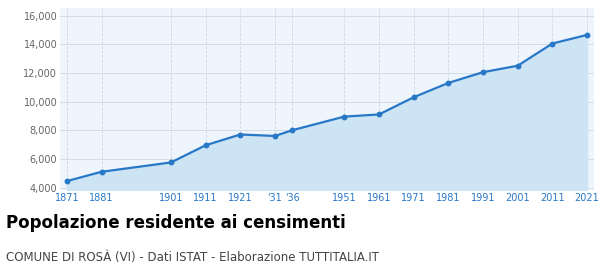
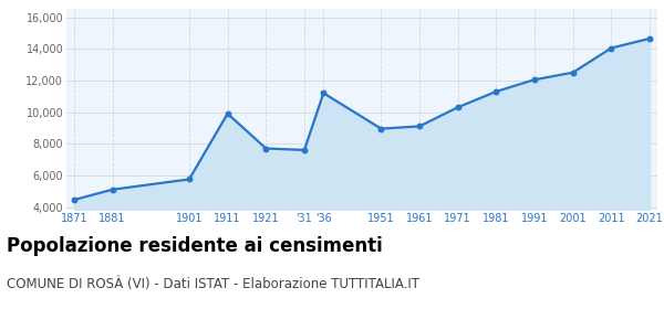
1911: 7,000 -> 9,900
'36: 8,000 -> 11,200
